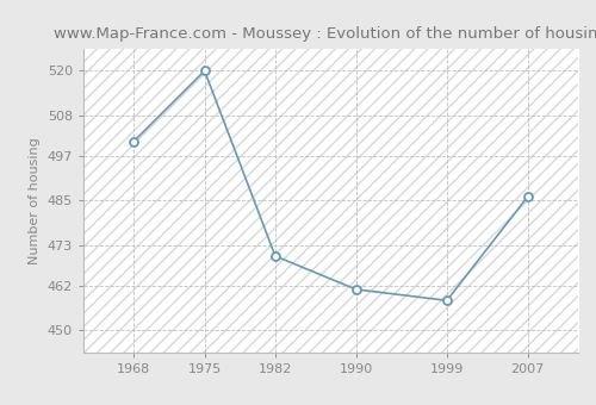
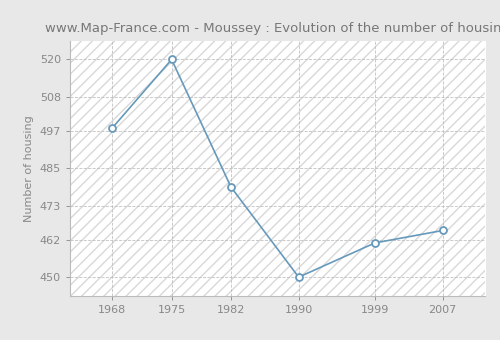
1968: 501 -> 498
1982: 470 -> 479
1990: 461 -> 450
1999: 458 -> 461
2007: 486 -> 465
